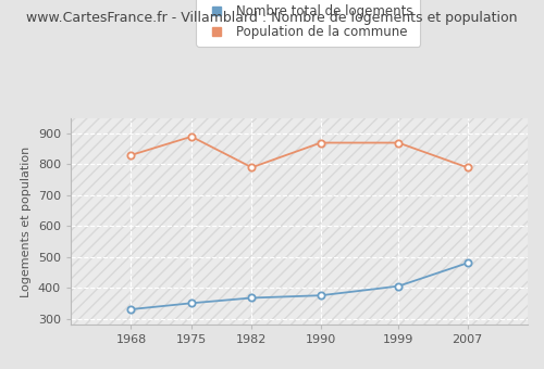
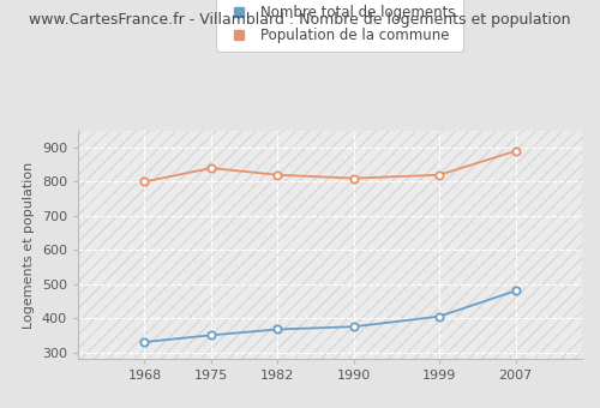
Population de la commune/1968: 830 -> 800
Population de la commune/1975: 890 -> 840
Population de la commune/1982: 790 -> 820
Population de la commune/1990: 870 -> 810
Population de la commune/1999: 870 -> 820
Population de la commune/2007: 790 -> 890
